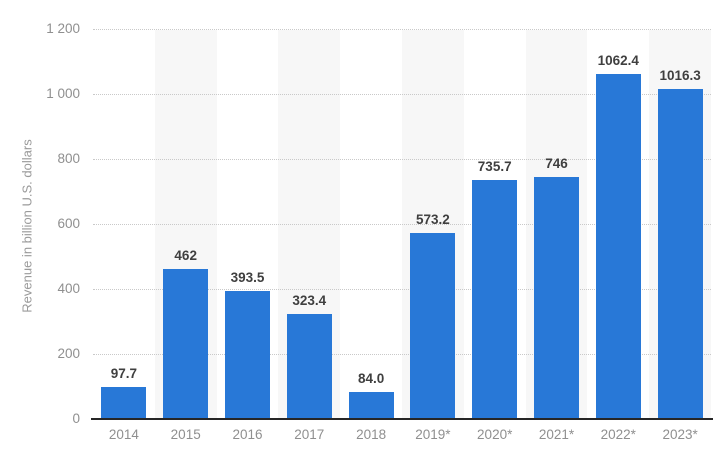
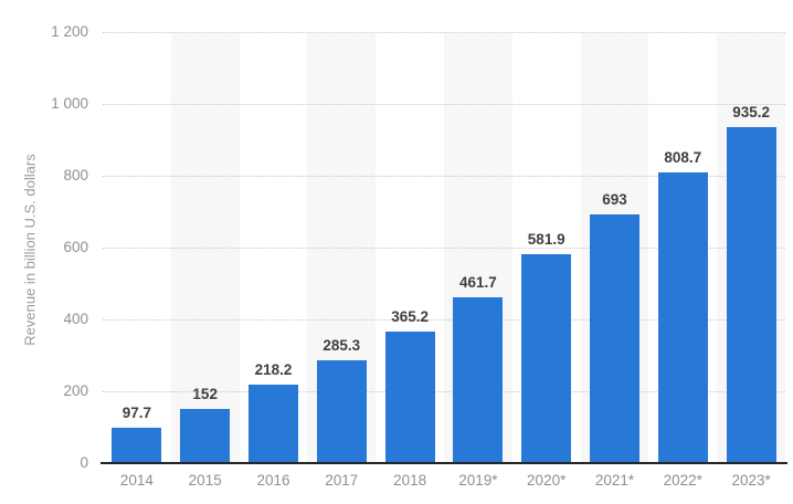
2015: 462 -> 152
2016: 393.5 -> 218.2
2017: 323.4 -> 285.3
2018: 84.0 -> 365.2
2019*: 573.2 -> 461.7
2020*: 735.7 -> 581.9
2021*: 746 -> 693
2022*: 1062.4 -> 808.7
2023*: 1016.3 -> 935.2
